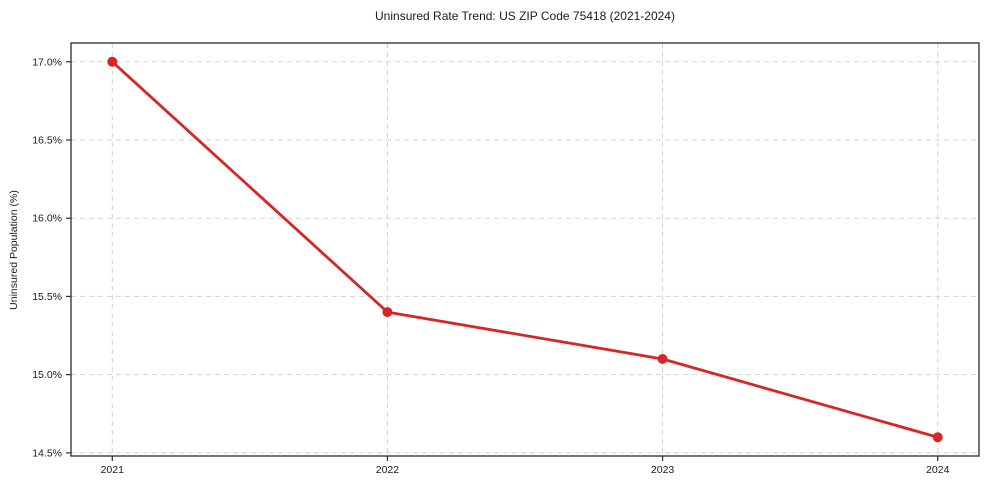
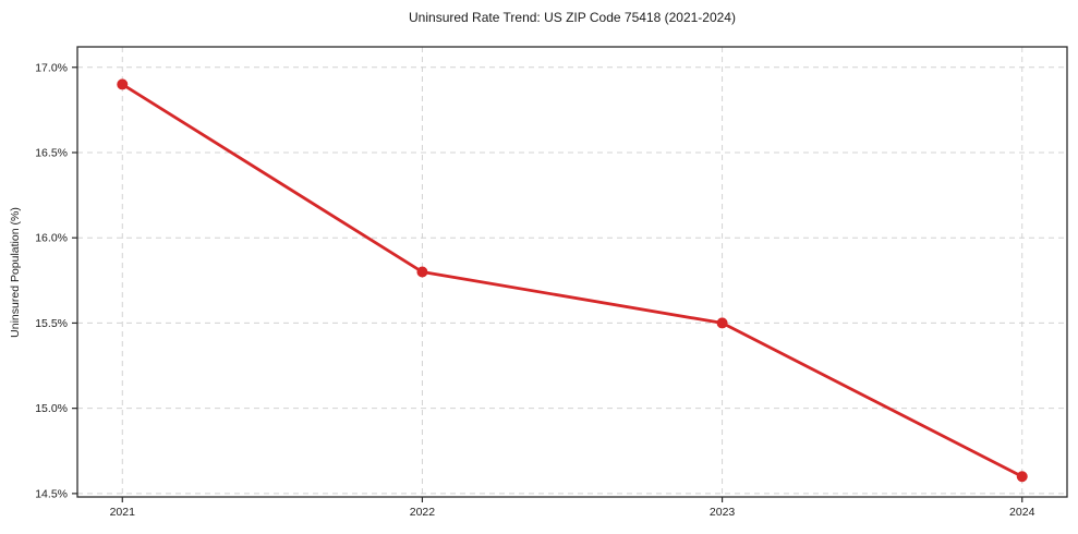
2021: 17.0% -> 16.9%
2022: 15.4% -> 15.8%
2023: 15.1% -> 15.5%
